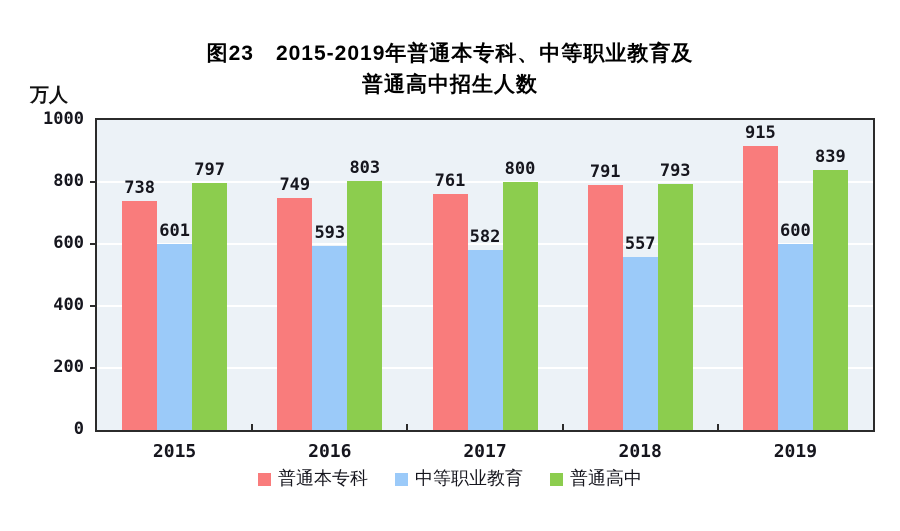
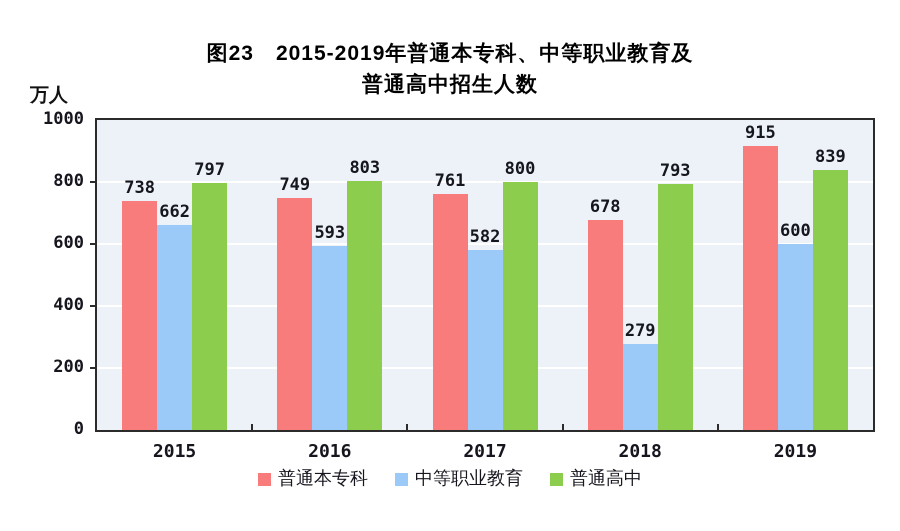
中等职业教育/2015: 601 -> 662
普通本专科/2018: 791 -> 678
中等职业教育/2018: 557 -> 279
